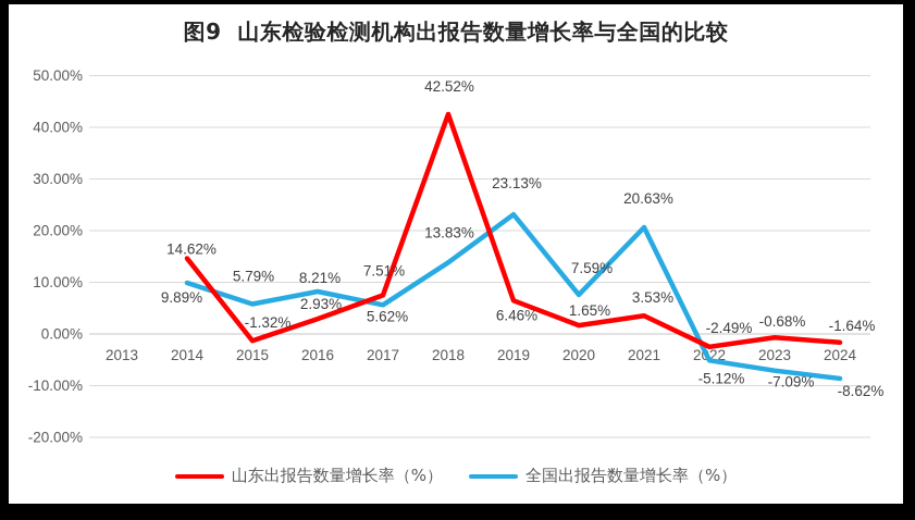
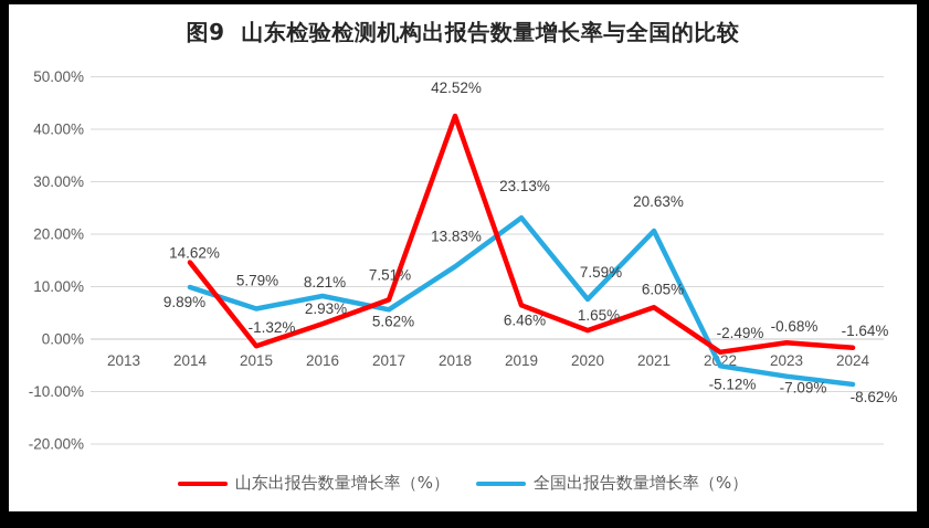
山东出报告数量增长率（%）/2021: 3.53% -> 6.05%
